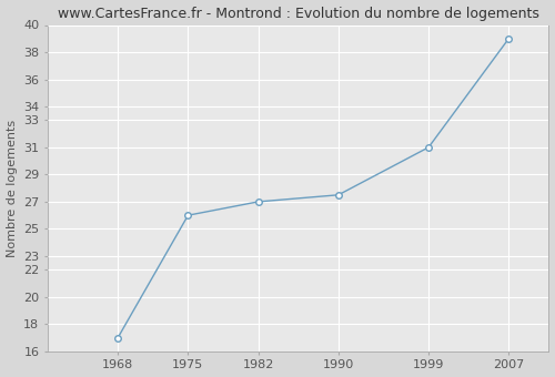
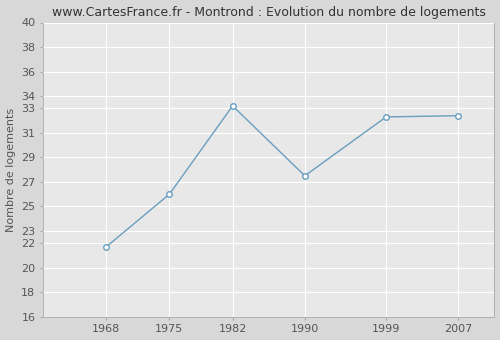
1968: 17.0 -> 21.7
1982: 27.0 -> 33.2
1999: 31.0 -> 32.3
2007: 39.0 -> 32.4
